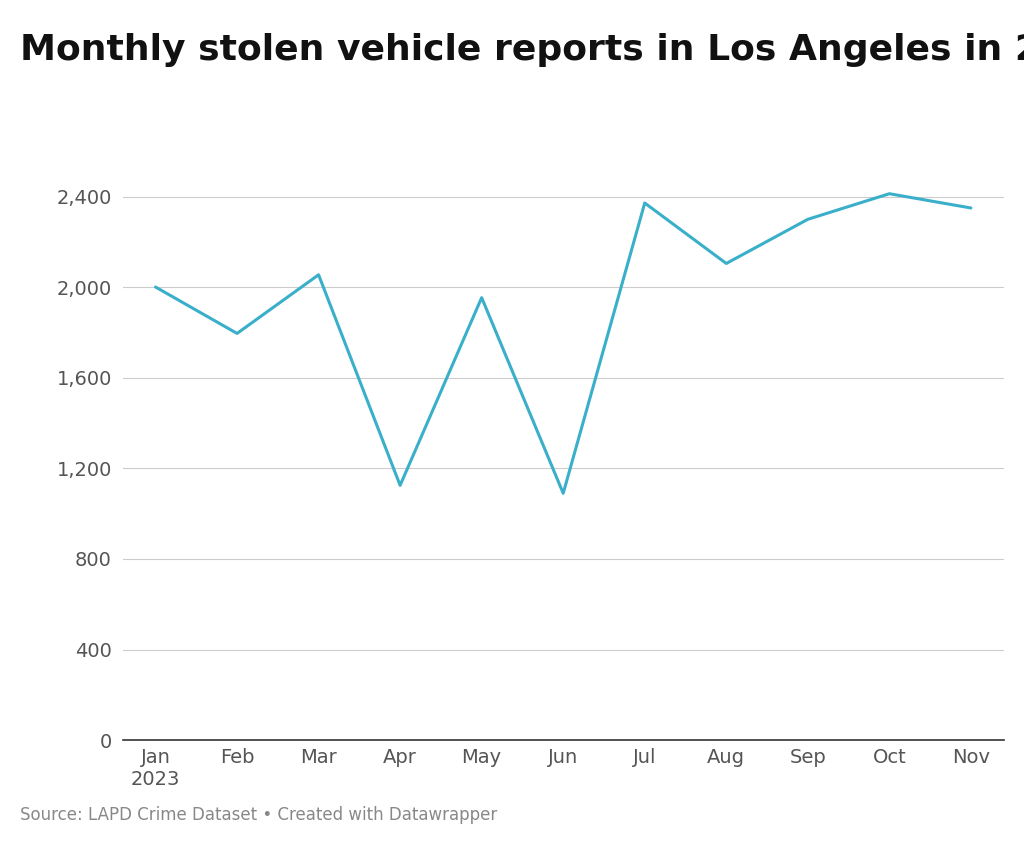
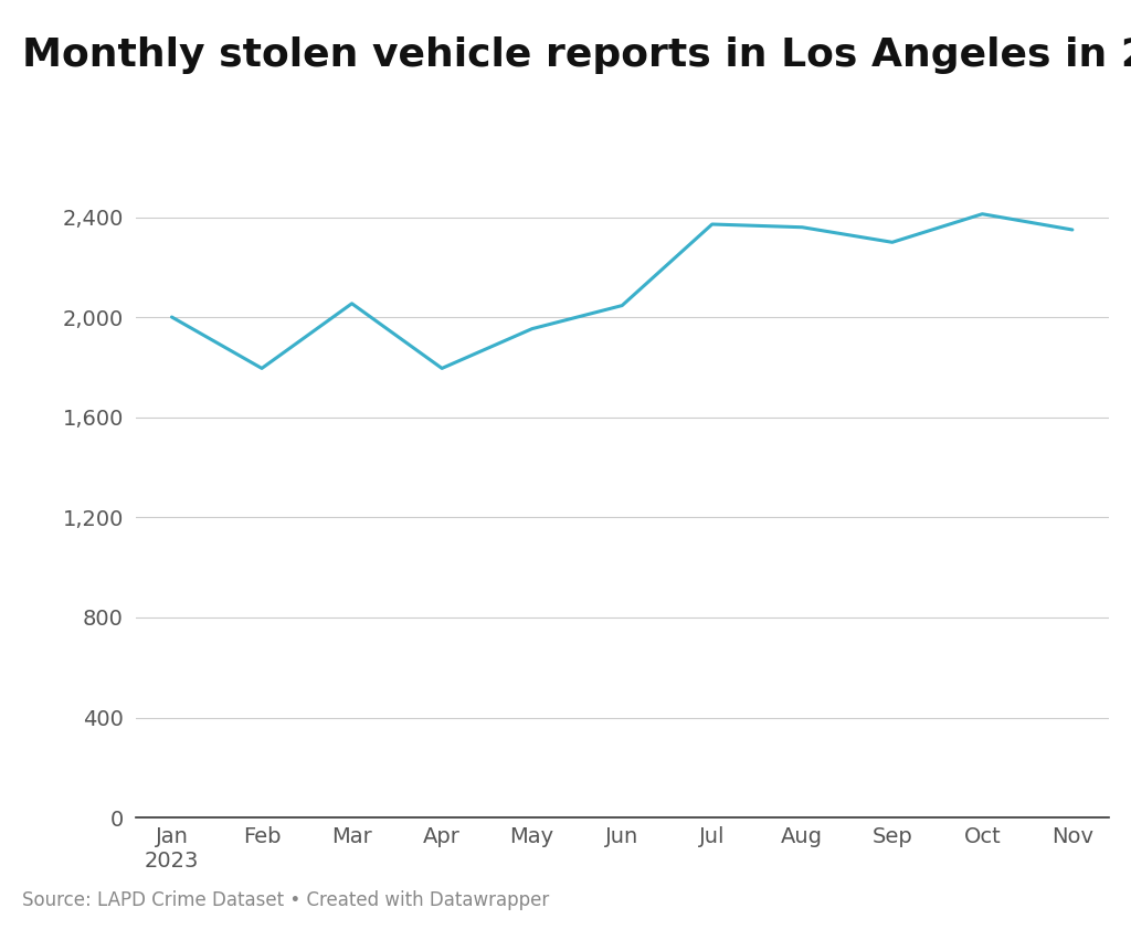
Apr: 1,125 -> 1,796
Jun: 1,090 -> 2,047
Aug: 2,105 -> 2,360
